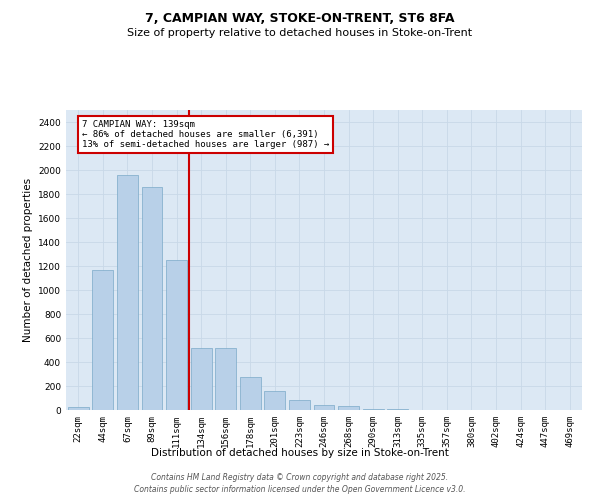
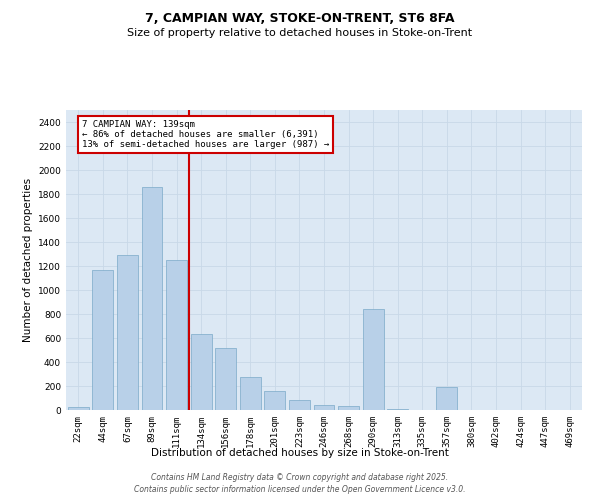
67sqm: 1960 -> 1290
134sqm: 520 -> 630
290sqm: 10 -> 840
357sqm: 0 -> 190
